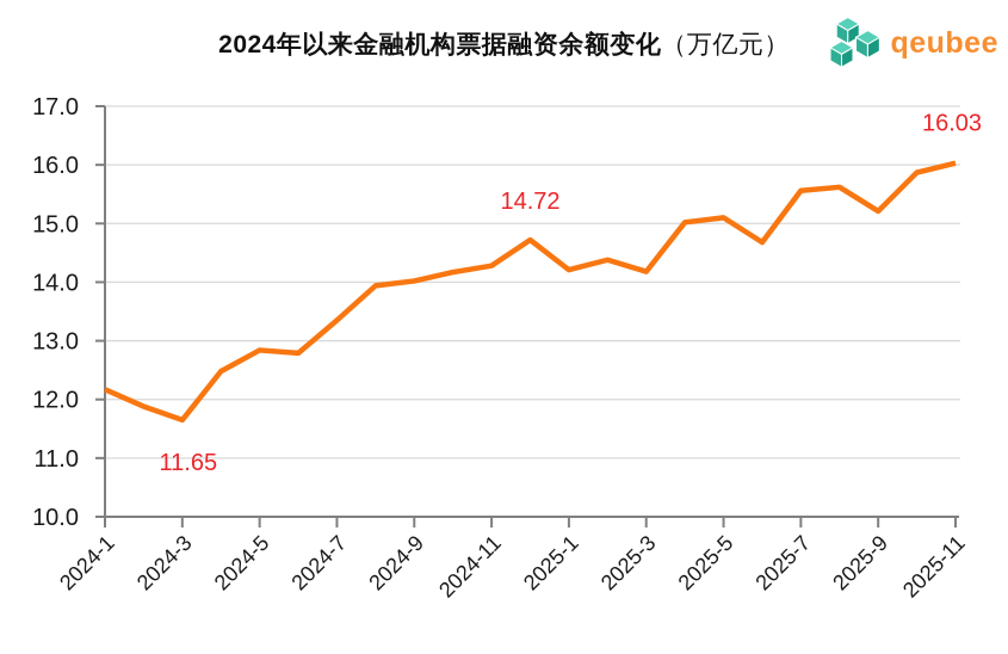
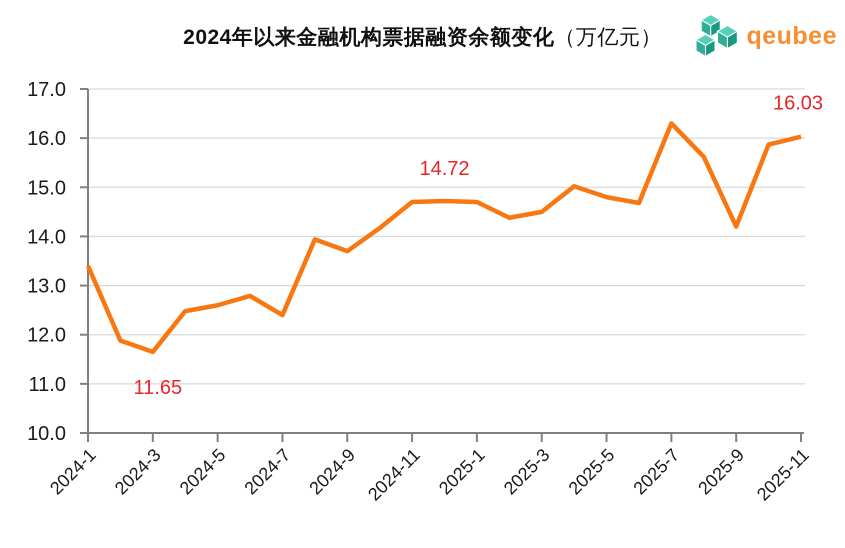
2024-1: 12.2 -> 13.4
2024-5: 12.8 -> 12.6
2024-7: 13.3 -> 12.4
2024-9: 14.0 -> 13.7
2024-11: 14.3 -> 14.7
2025-1: 14.2 -> 14.7
2025-3: 14.2 -> 14.5
2025-5: 15.1 -> 14.8
2025-7: 15.6 -> 16.3
2025-9: 15.2 -> 14.2
